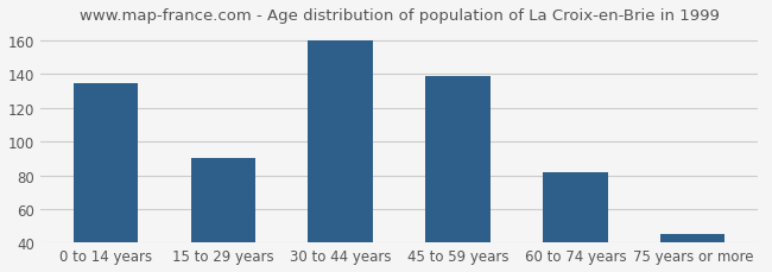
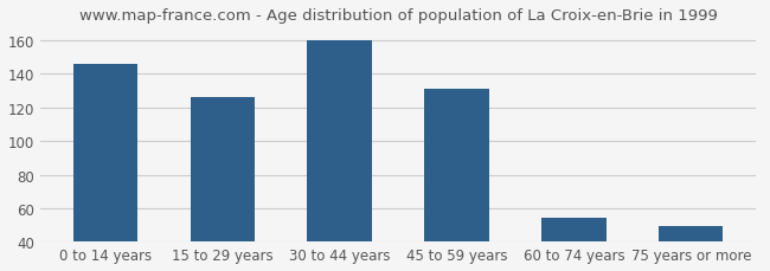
0 to 14 years: 135 -> 146
15 to 29 years: 90 -> 126
45 to 59 years: 139 -> 131
60 to 74 years: 82 -> 54
75 years or more: 45 -> 49
